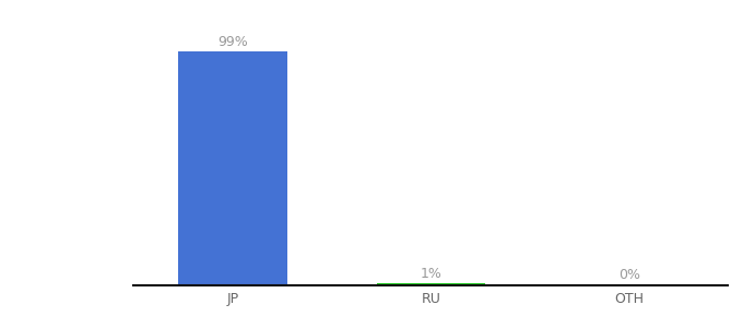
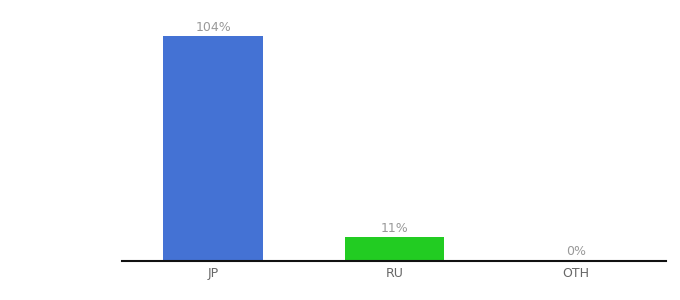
JP: 99% -> 104%
RU: 1% -> 11%
